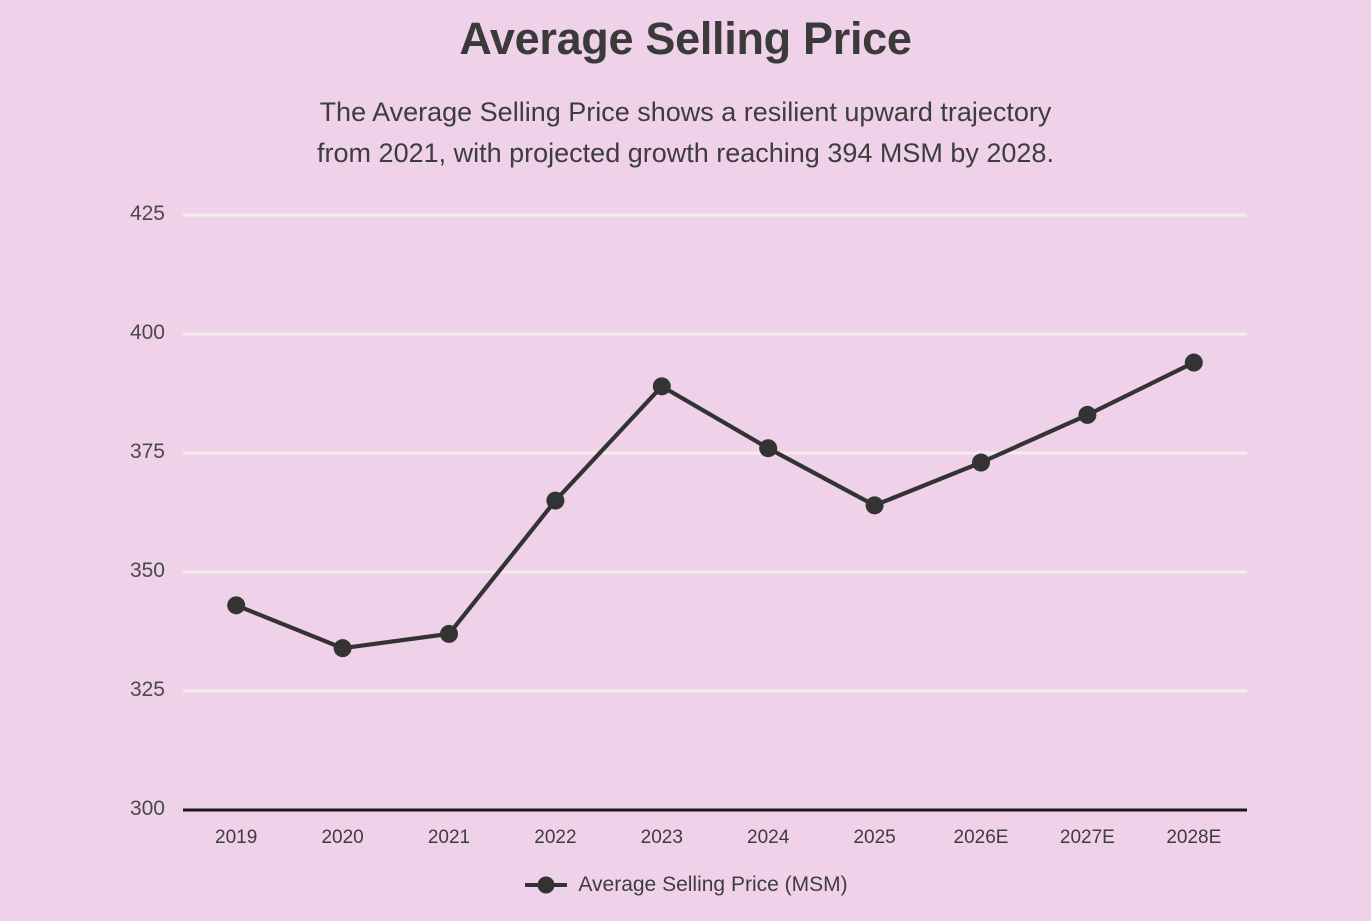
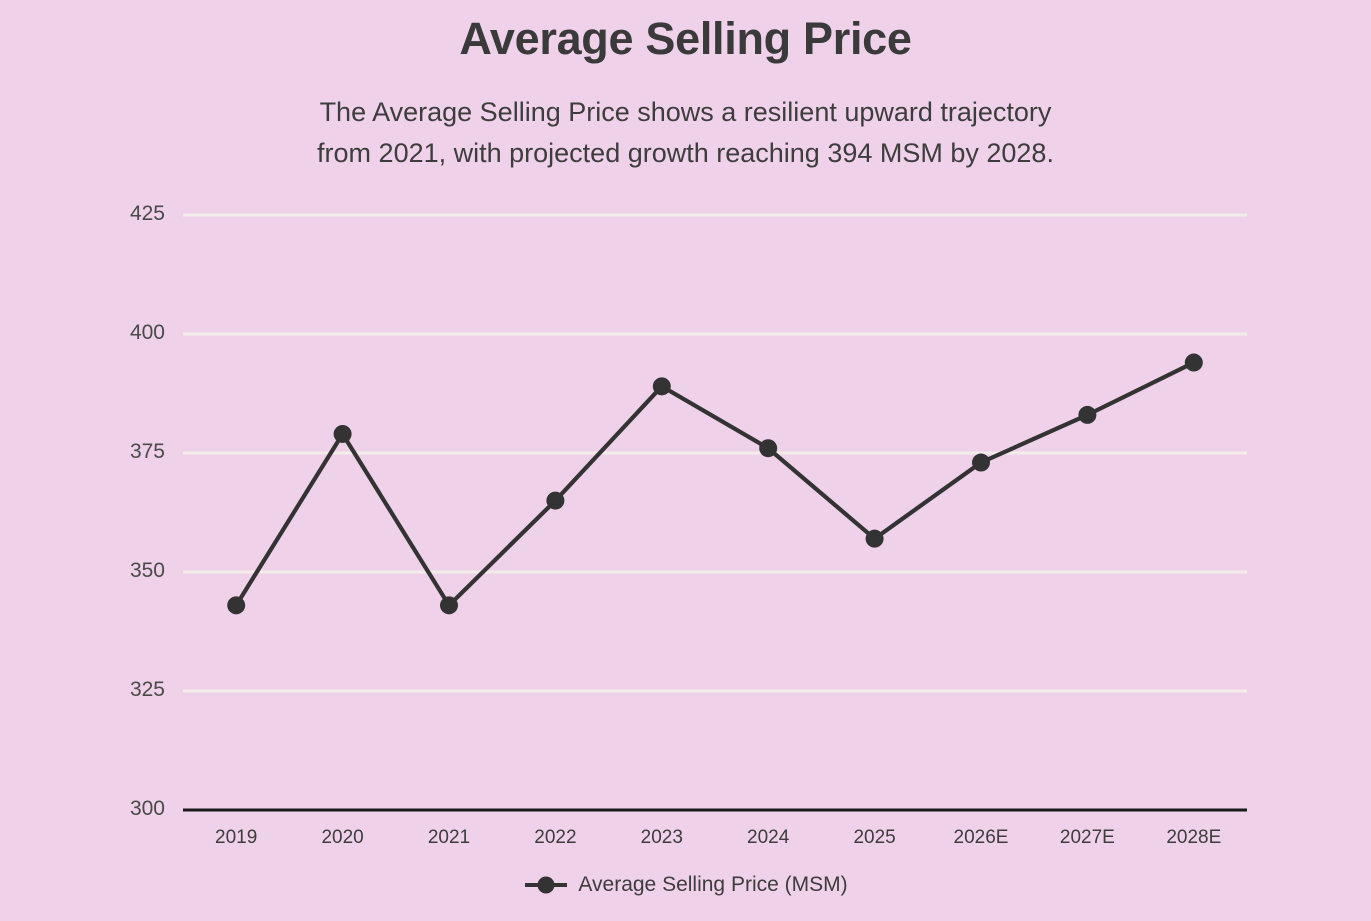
2020: 334 -> 379
2021: 337 -> 343
2025: 364 -> 357
